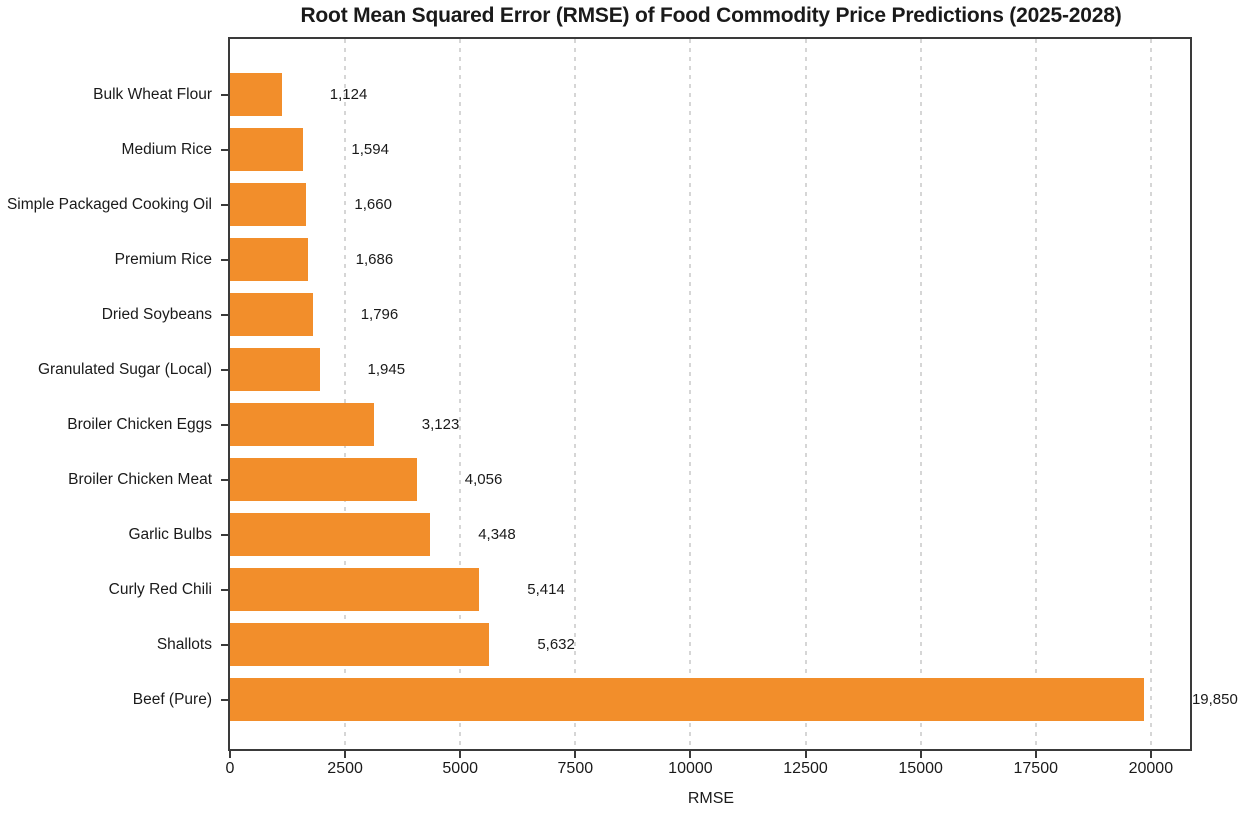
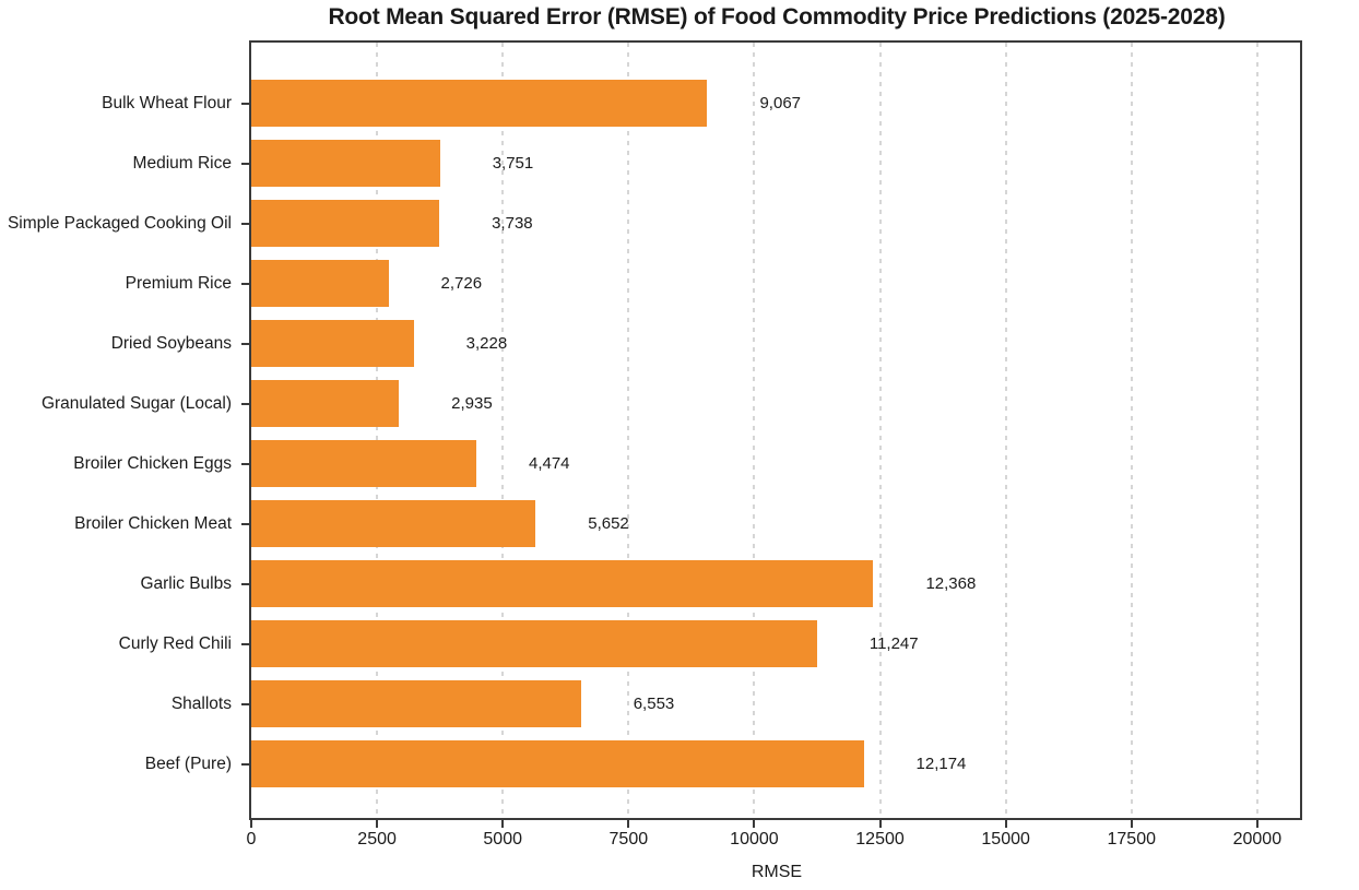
Bulk Wheat Flour: 1,124 -> 9,067
Medium Rice: 1,594 -> 3,751
Simple Packaged Cooking Oil: 1,660 -> 3,738
Premium Rice: 1,686 -> 2,726
Dried Soybeans: 1,796 -> 3,228
Granulated Sugar (Local): 1,945 -> 2,935
Broiler Chicken Eggs: 3,123 -> 4,474
Broiler Chicken Meat: 4,056 -> 5,652
Garlic Bulbs: 4,348 -> 12,368
Curly Red Chili: 5,414 -> 11,247
Shallots: 5,632 -> 6,553
Beef (Pure): 19,850 -> 12,174
